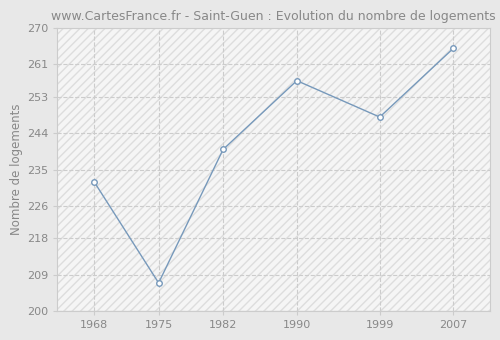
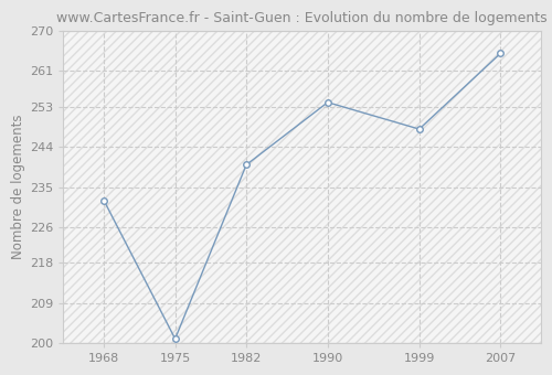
1975: 207 -> 201
1990: 257 -> 254
